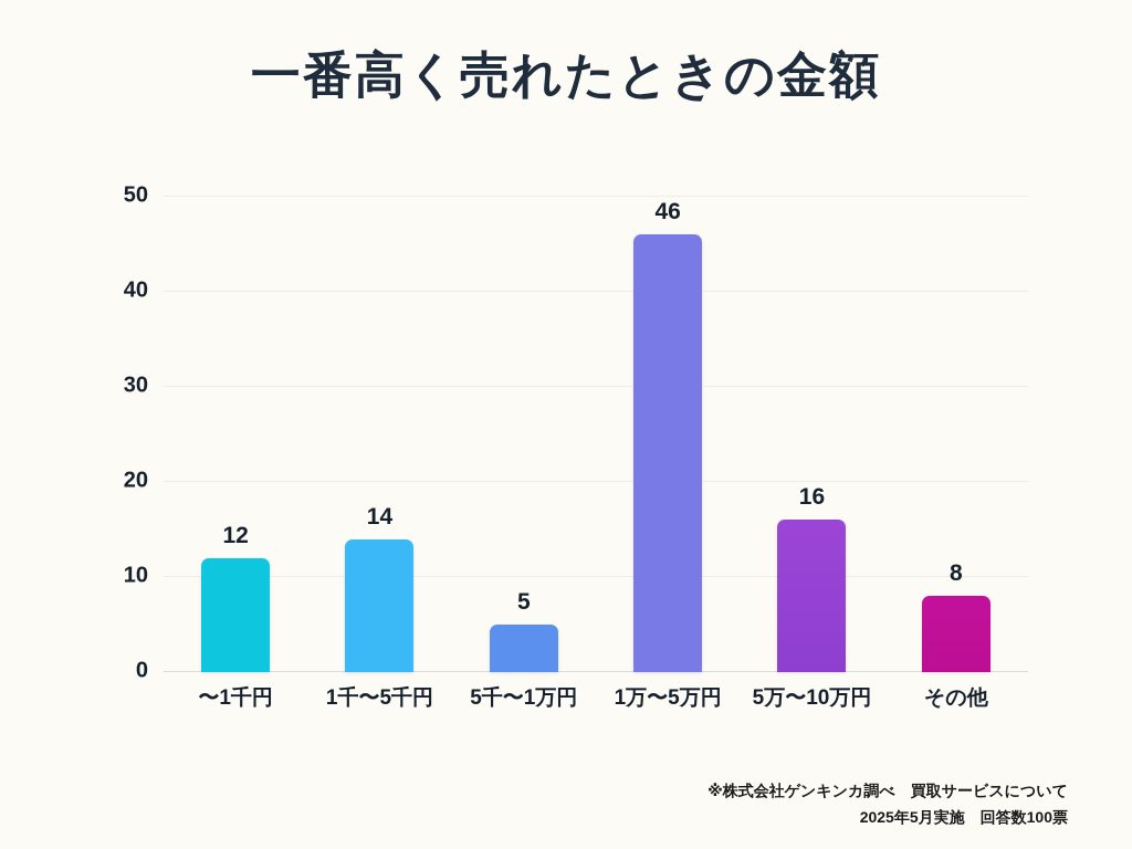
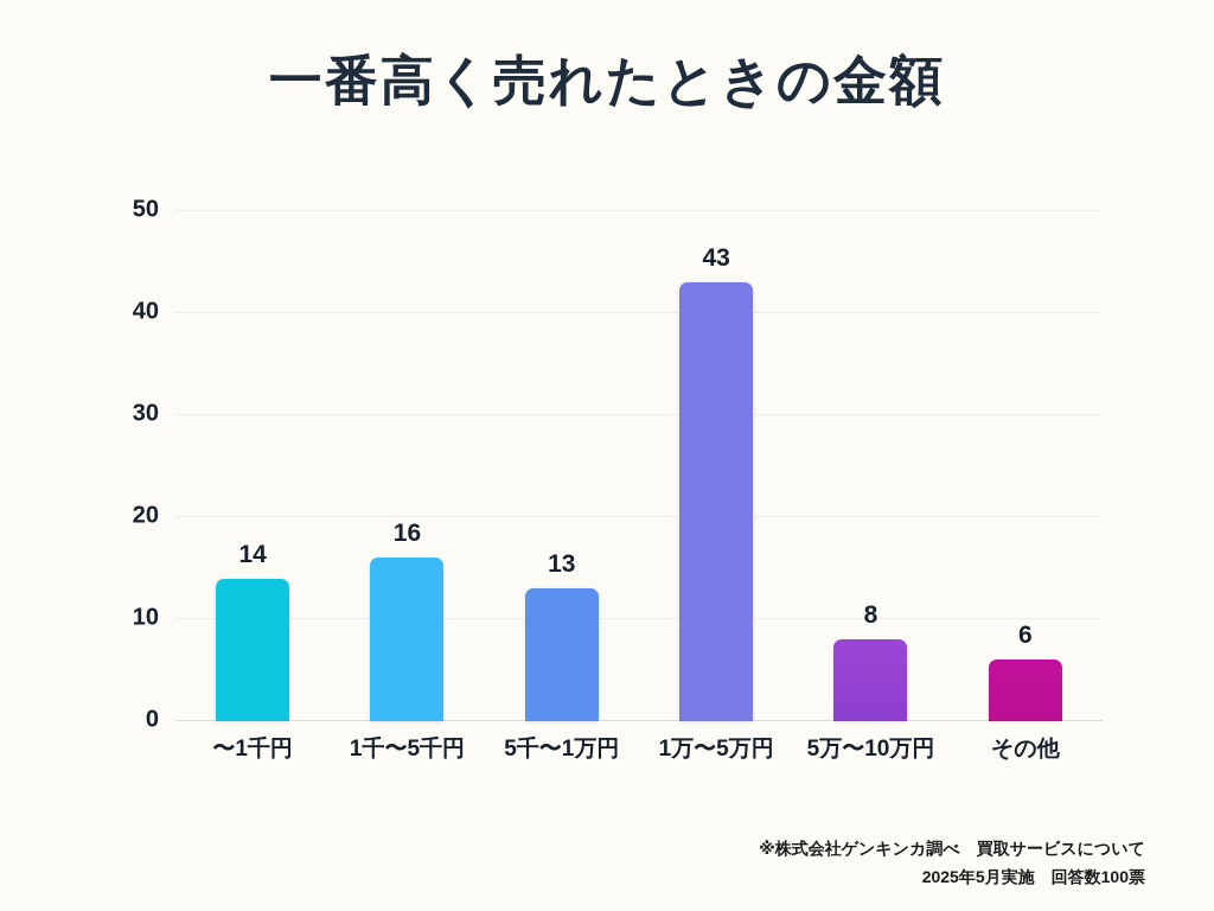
〜1千円: 12 -> 14
1千〜5千円: 14 -> 16
5千〜1万円: 5 -> 13
1万〜5万円: 46 -> 43
5万〜10万円: 16 -> 8
その他: 8 -> 6
